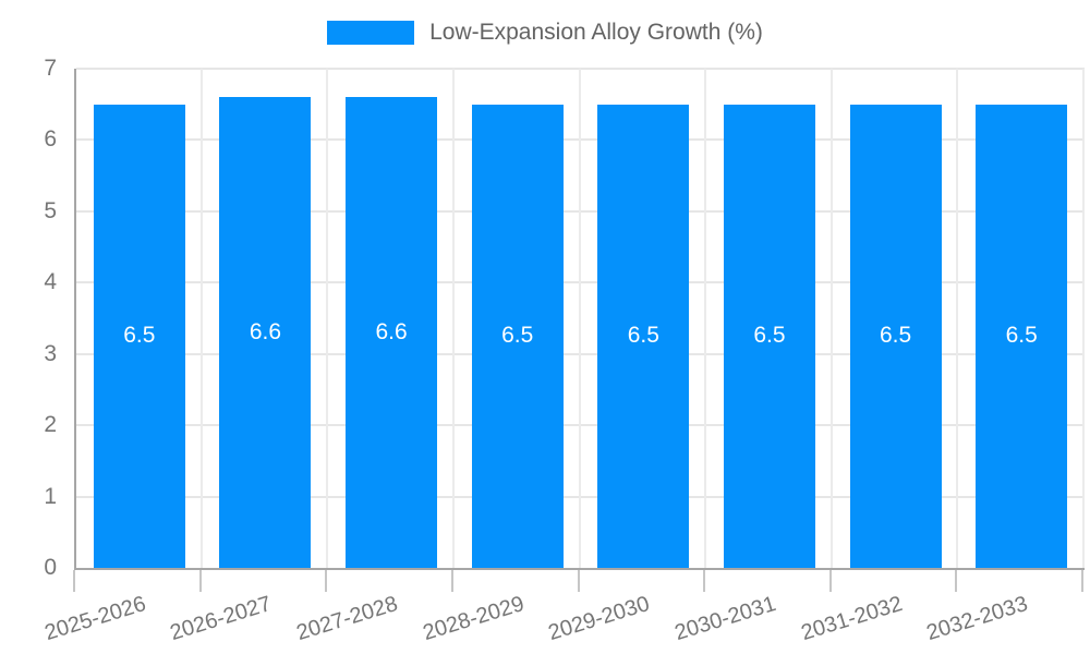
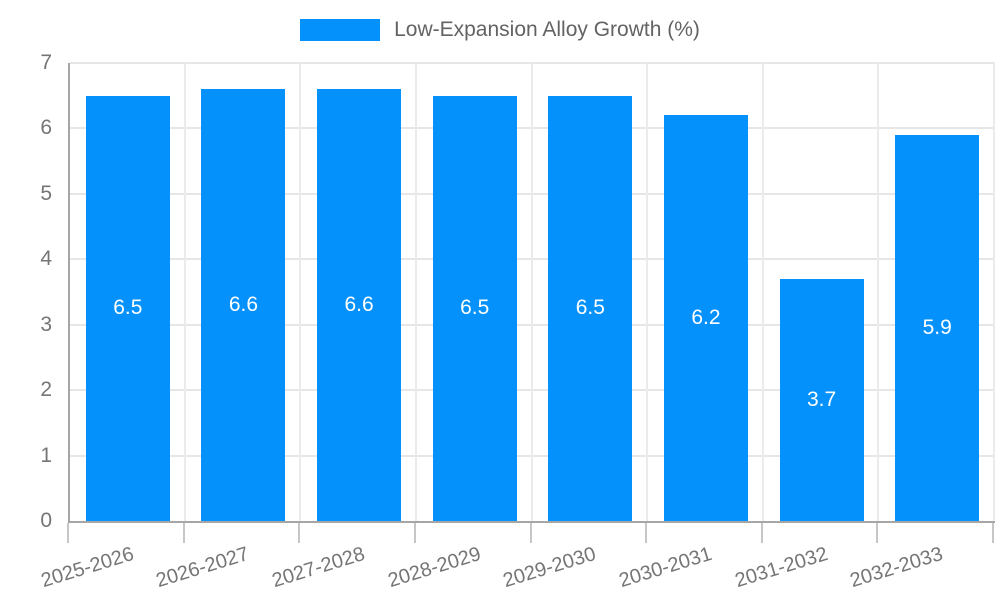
2030-2031: 6.5 -> 6.2
2031-2032: 6.5 -> 3.7
2032-2033: 6.5 -> 5.9
